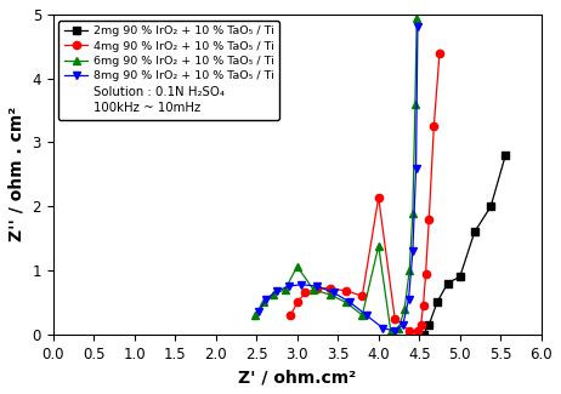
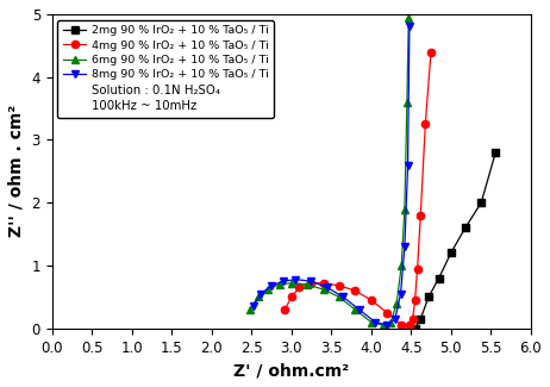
6mg 90 % IrO₂ + 10 % TaO₅ / Ti/3.0: 1.06 -> 0.72
4mg 90 % IrO₂ + 10 % TaO₅ / Ti/4.0: 2.14 -> 0.45
6mg 90 % IrO₂ + 10 % TaO₅ / Ti/4.0: 1.38 -> 0.10
2mg 90 % IrO₂ + 10 % TaO₅ / Ti/5.0: 0.90 -> 1.20
